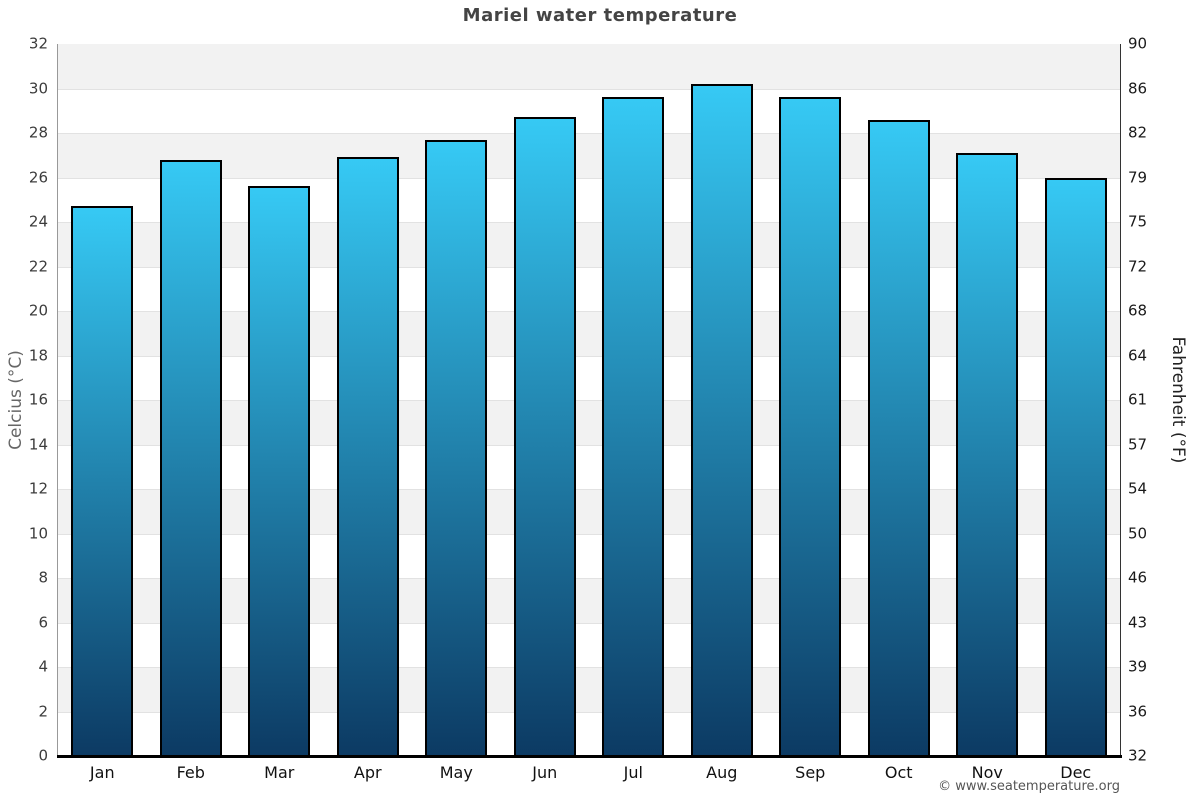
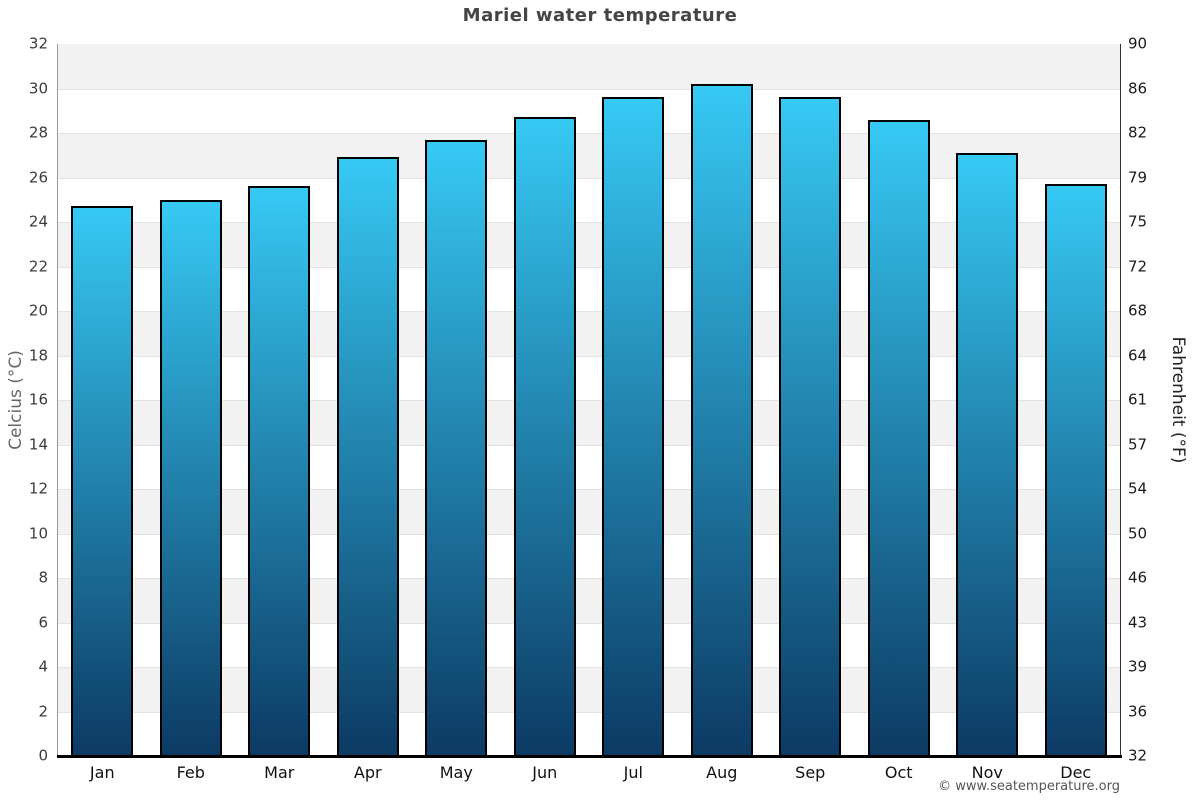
Feb: 26.8 -> 25.0
Dec: 26.0 -> 25.7
